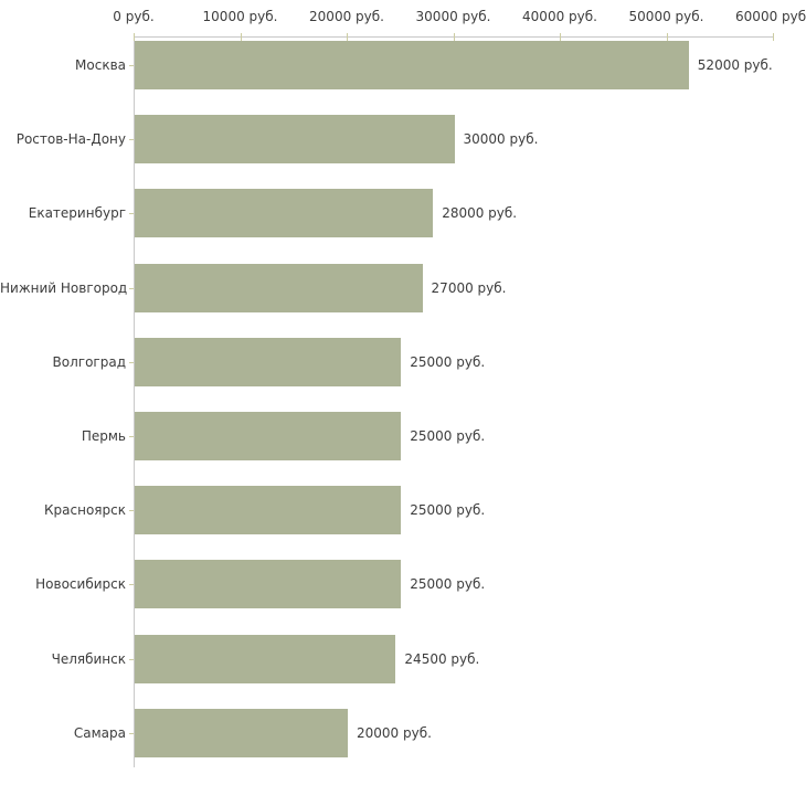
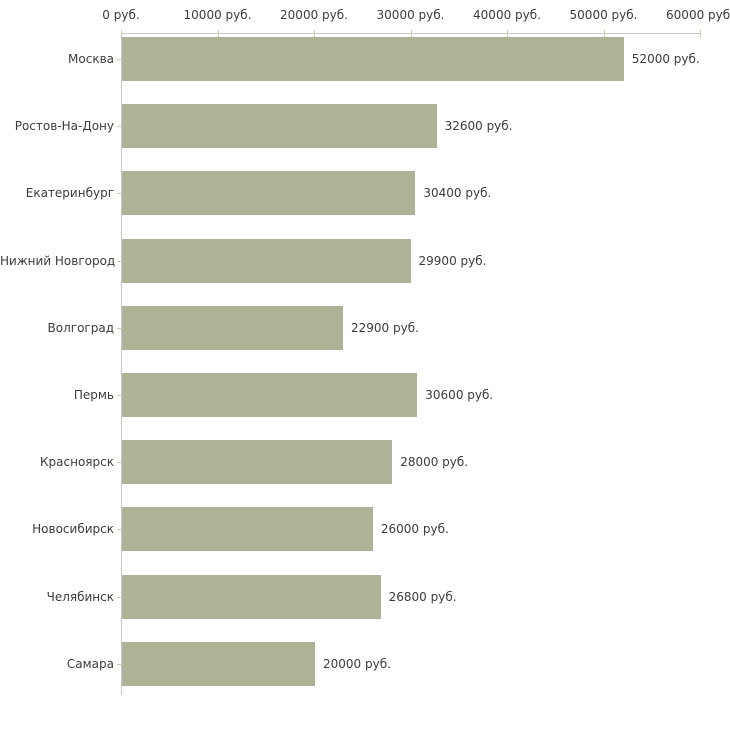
Ростов-На-Дону: 30000 -> 32600
Екатеринбург: 28000 -> 30400
Нижний Новгород: 27000 -> 29900
Волгоград: 25000 -> 22900
Пермь: 25000 -> 30600
Красноярск: 25000 -> 28000
Новосибирск: 25000 -> 26000
Челябинск: 24500 -> 26800
